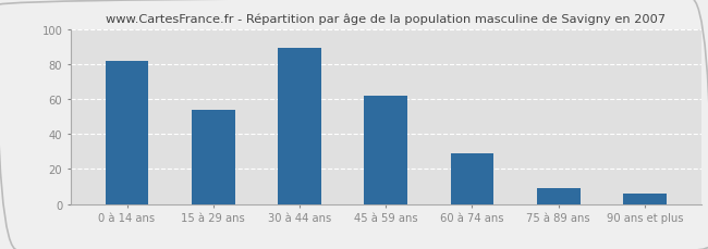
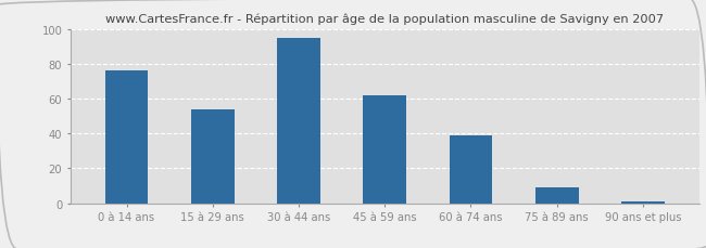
0 à 14 ans: 82 -> 76
30 à 44 ans: 89 -> 95
60 à 74 ans: 29 -> 39
90 ans et plus: 6 -> 1
